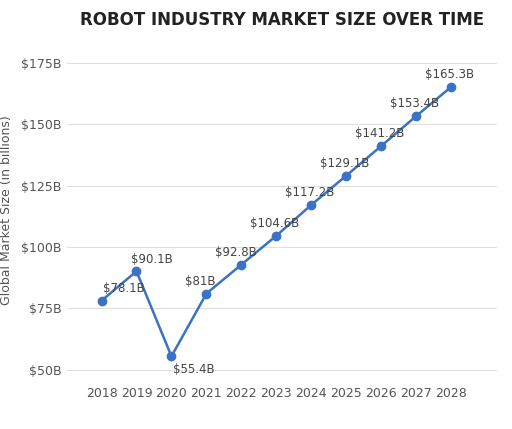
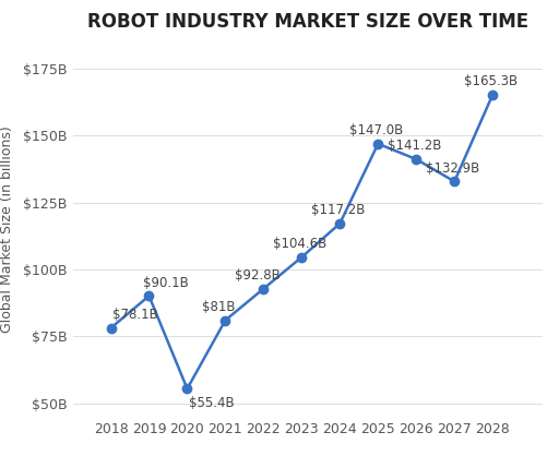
2025: $129.1B -> $147.0B
2027: $153.4B -> $132.9B
